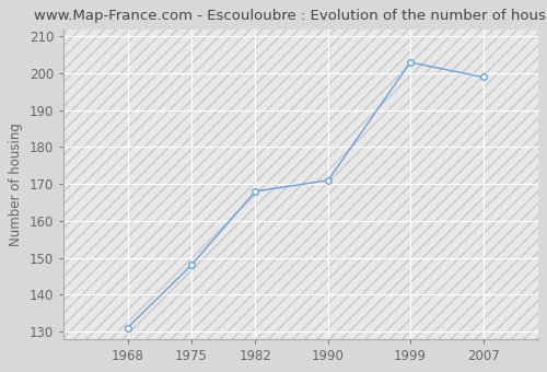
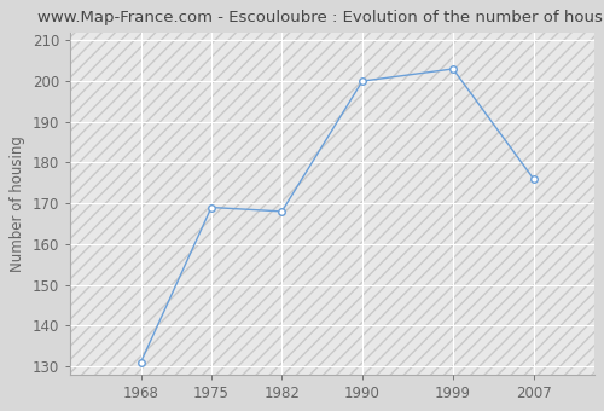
1975: 148 -> 169
1990: 171 -> 200
2007: 199 -> 176
